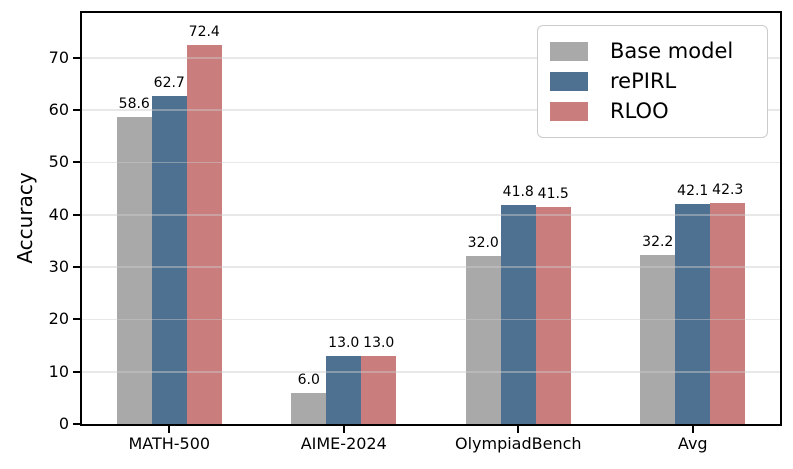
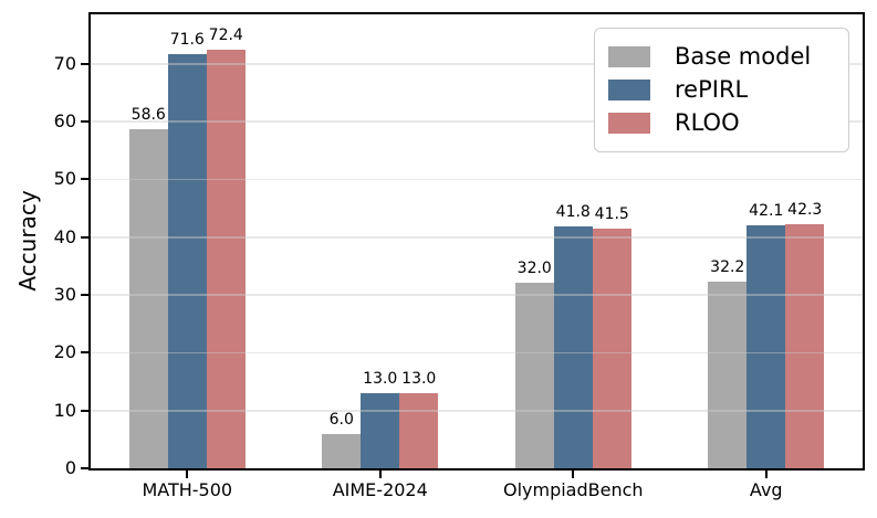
rePIRL/MATH-500: 62.7 -> 71.6
